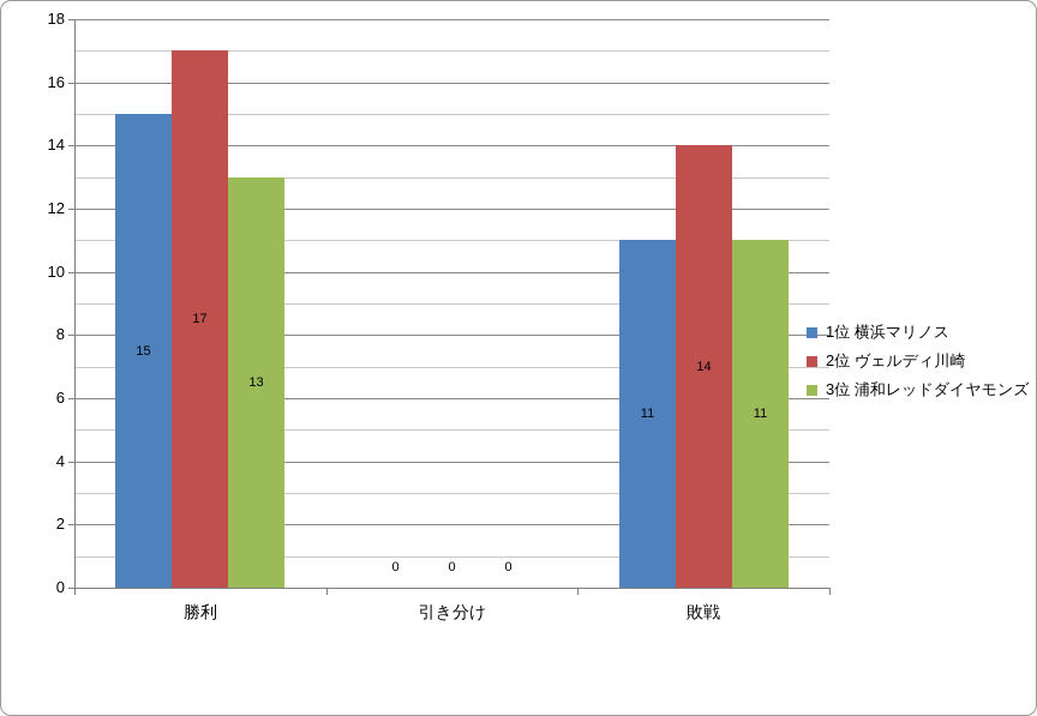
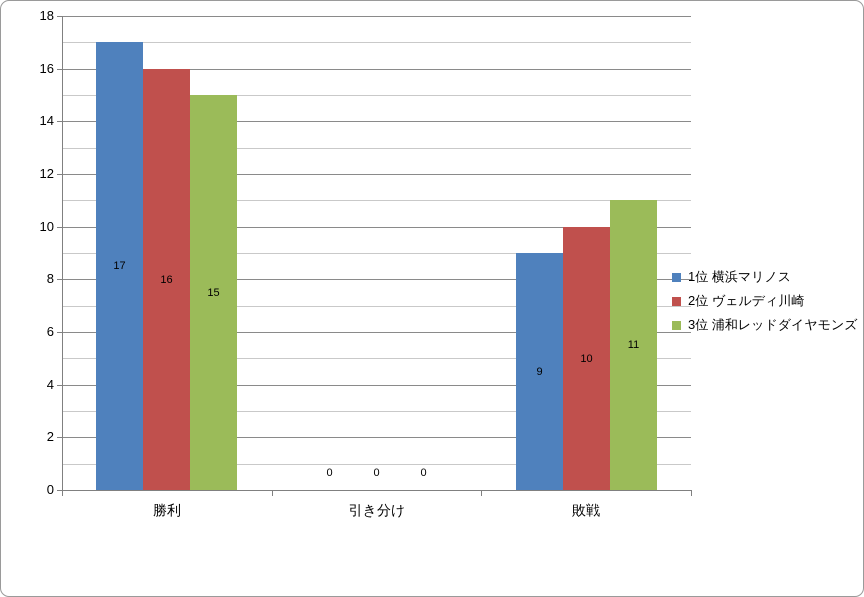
1位 横浜マリノス/勝利: 15 -> 17
2位 ヴェルディ川崎/勝利: 17 -> 16
3位 浦和レッドダイヤモンズ/勝利: 13 -> 15
1位 横浜マリノス/敗戦: 11 -> 9
2位 ヴェルディ川崎/敗戦: 14 -> 10
